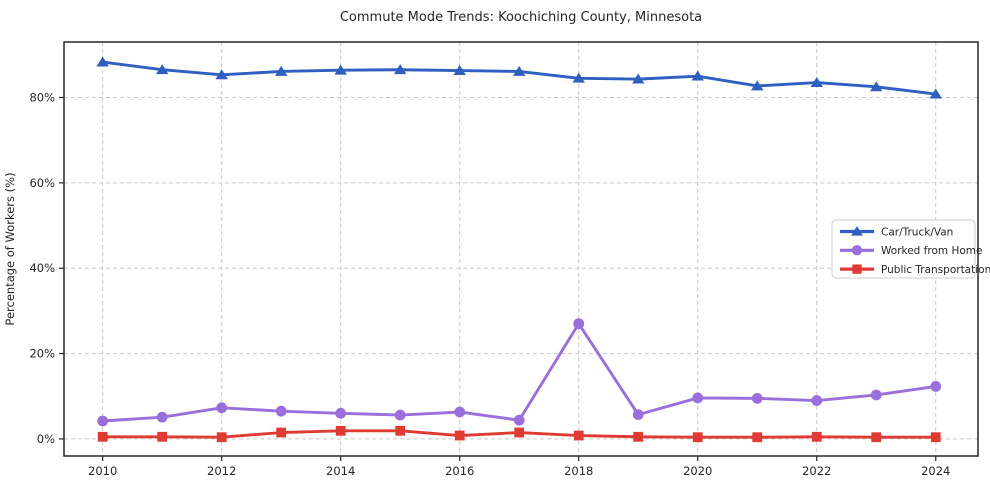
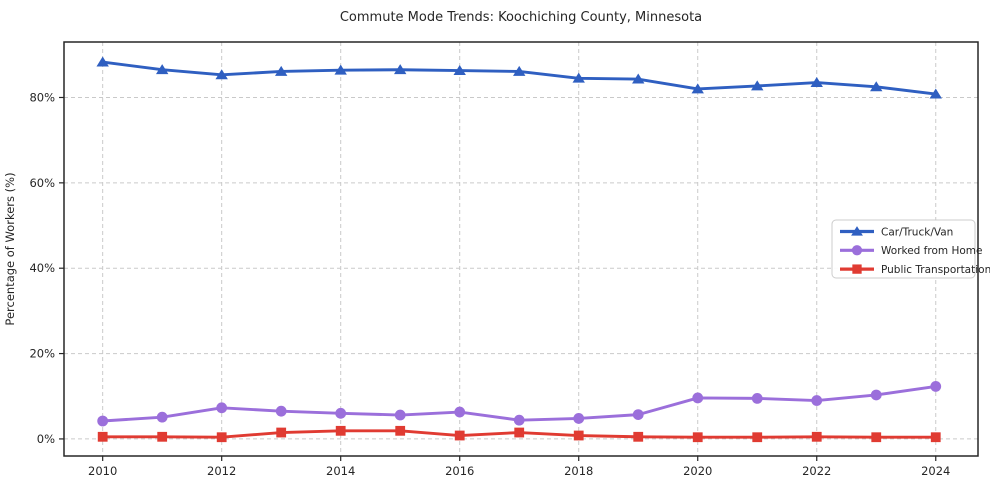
Worked from Home/2018: 27% -> 5%
Car/Truck/Van/2020: 85% -> 82%
